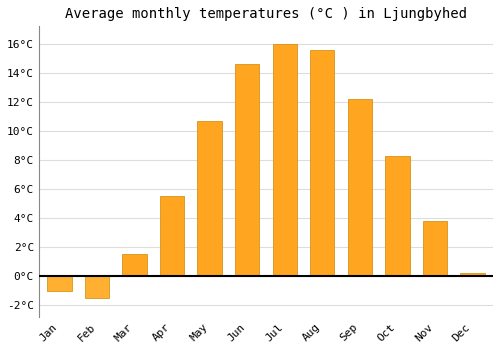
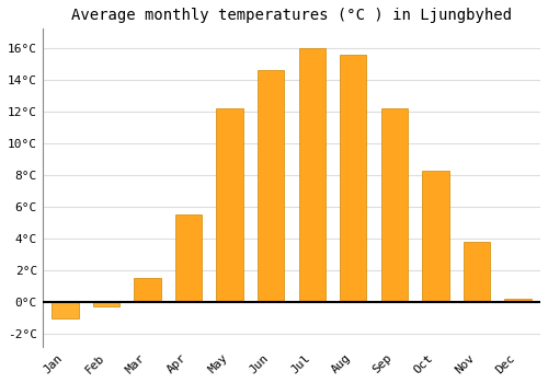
Feb: -1.5°C -> -0.3°C
May: 10.7°C -> 12.2°C
